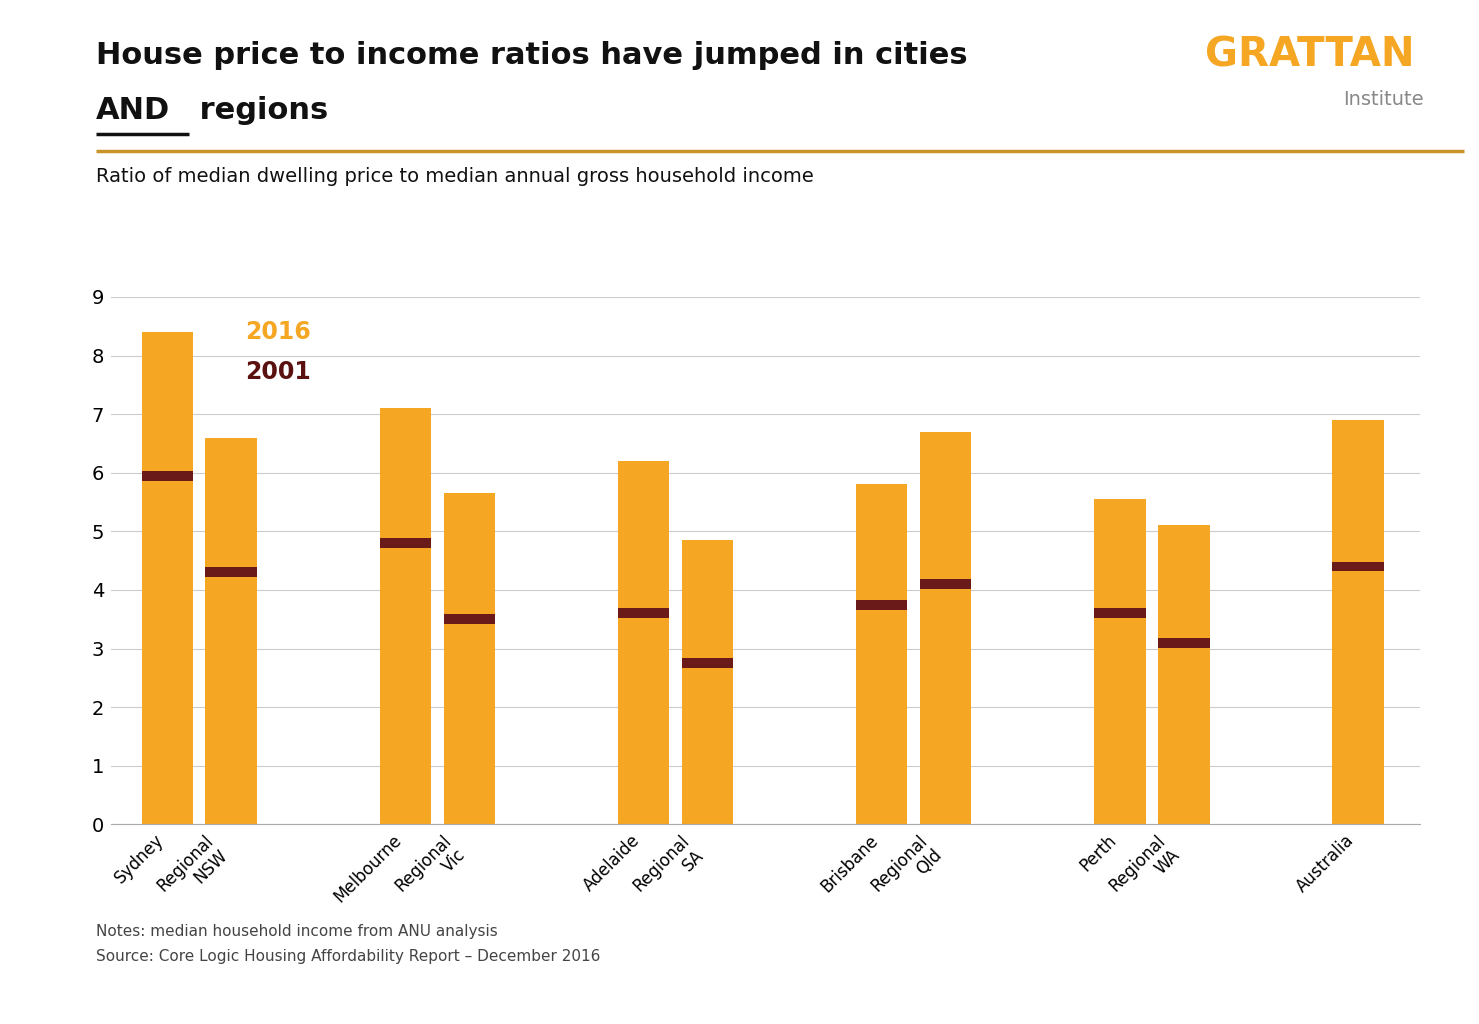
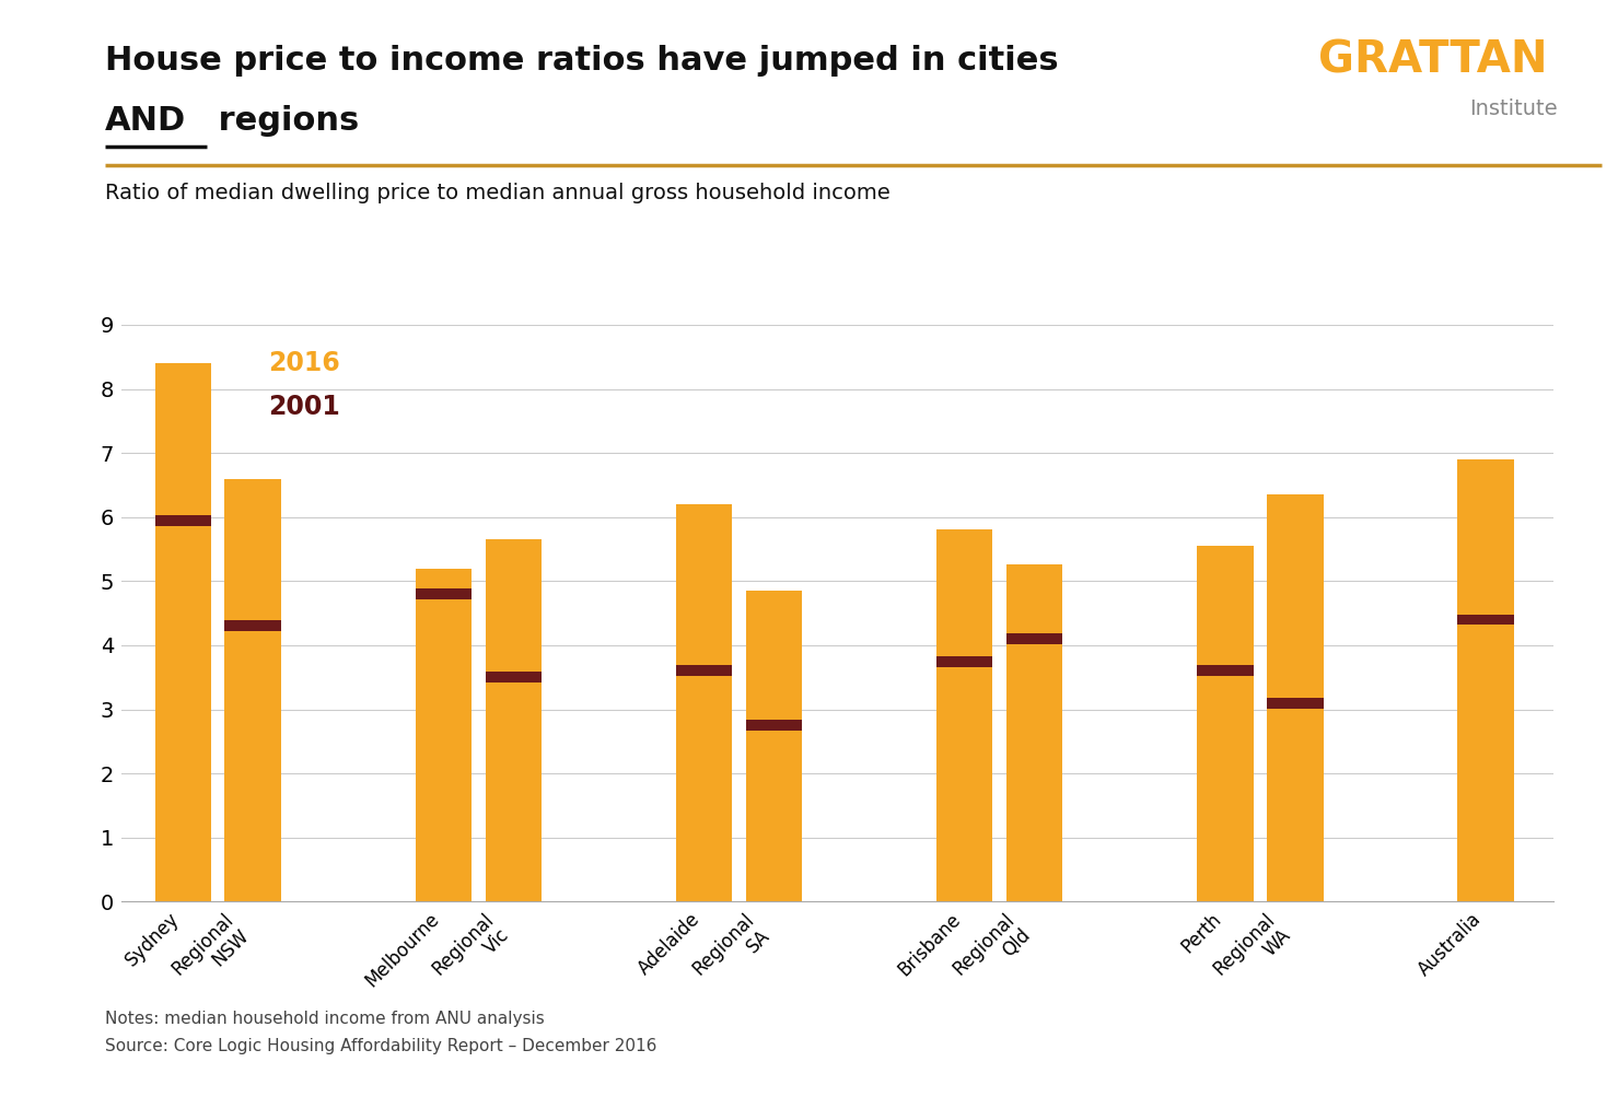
Melbourne: 7.10 -> 5.20
Regional Qld: 6.70 -> 5.26
Regional WA: 5.10 -> 6.36
